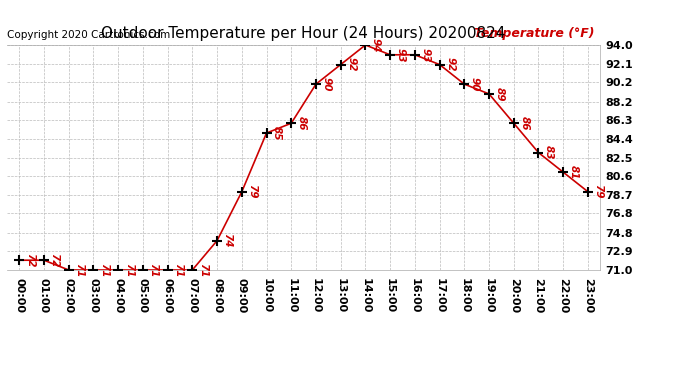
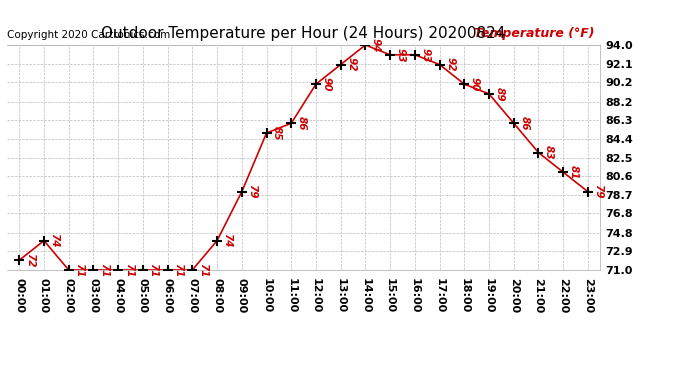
01:00: 72 -> 74
